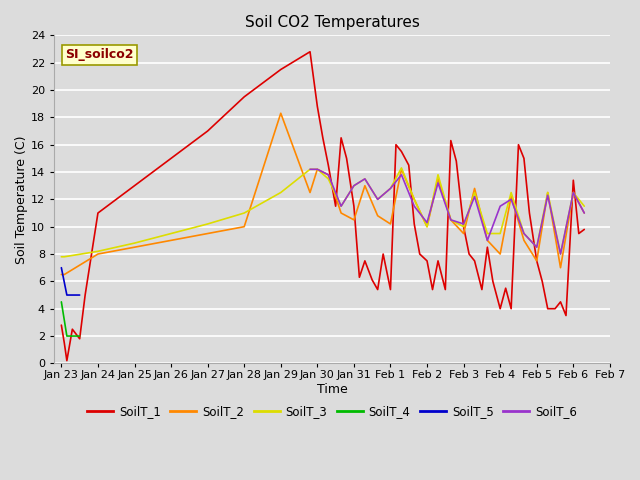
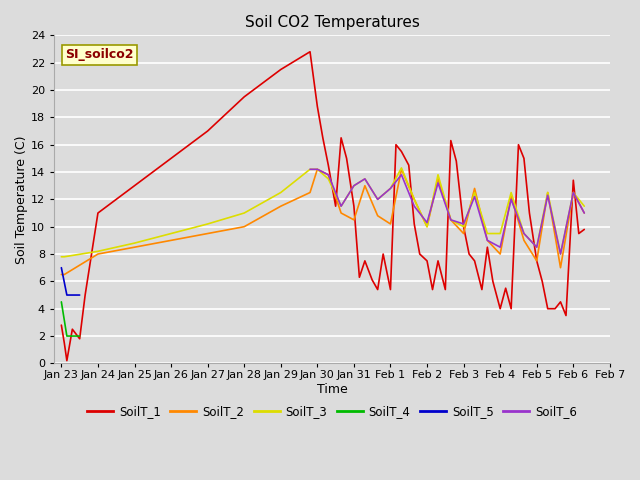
SoilT_2/Jan 29: 18.3 -> 11.5
SoilT_6/Feb 4: 11.5 -> 8.5
